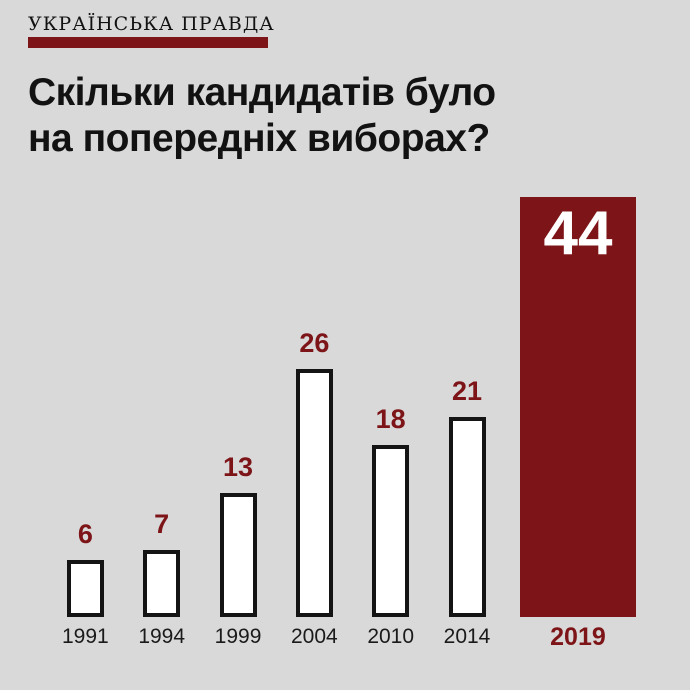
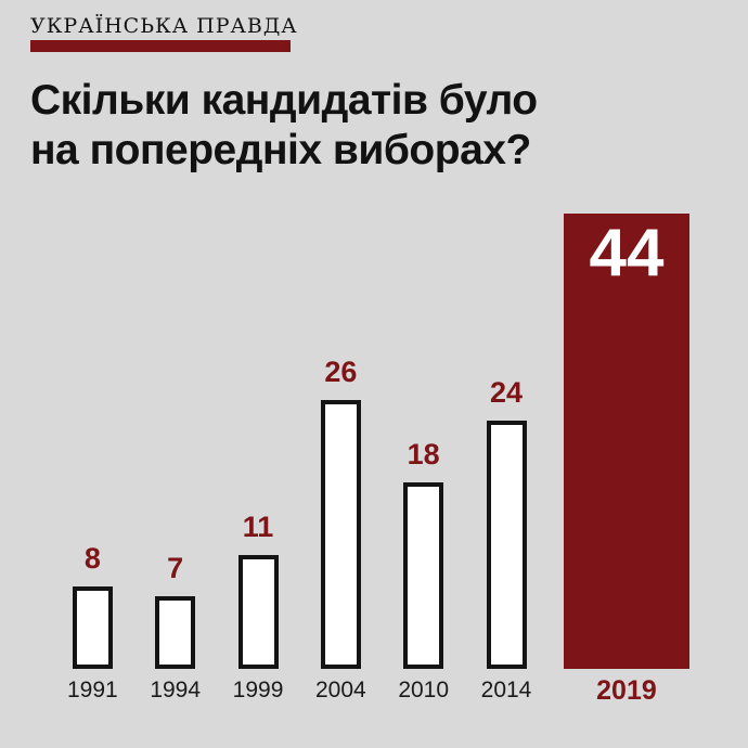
1991: 6 -> 8
1999: 13 -> 11
2014: 21 -> 24
